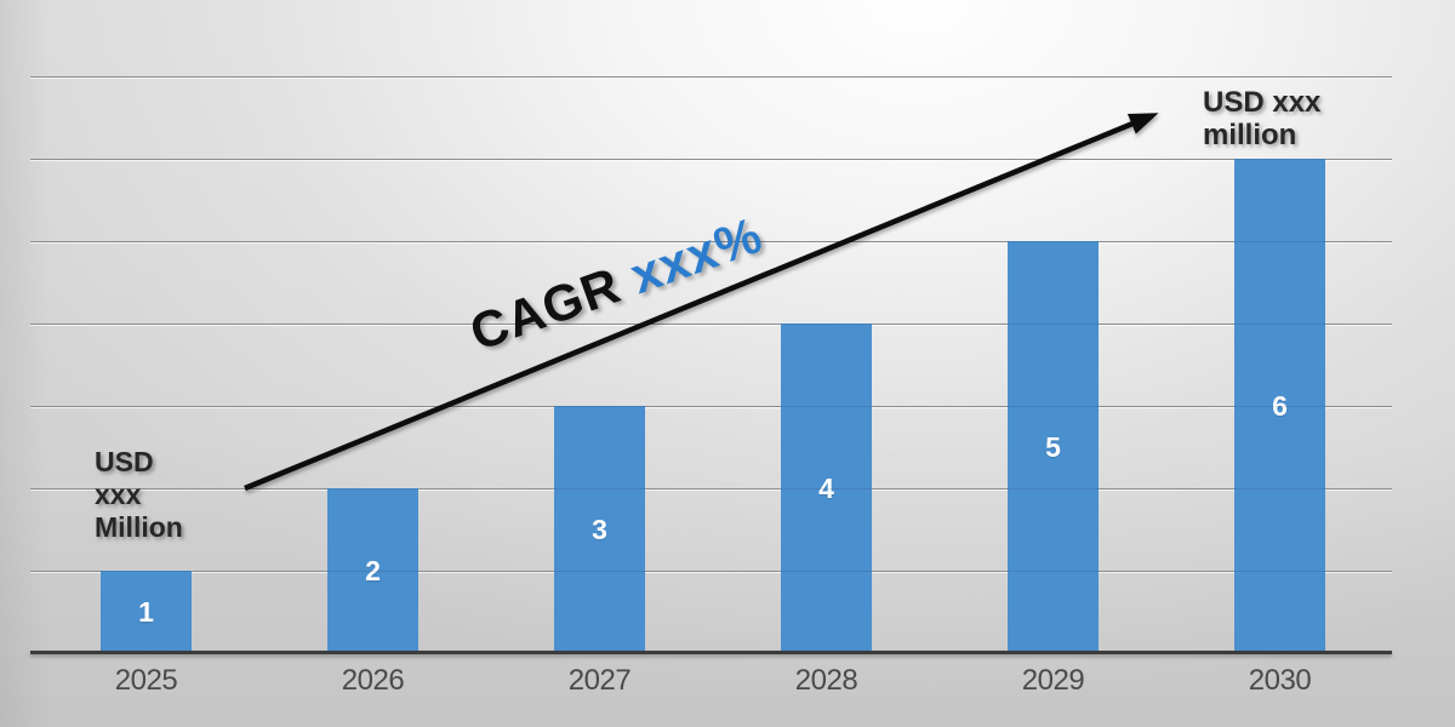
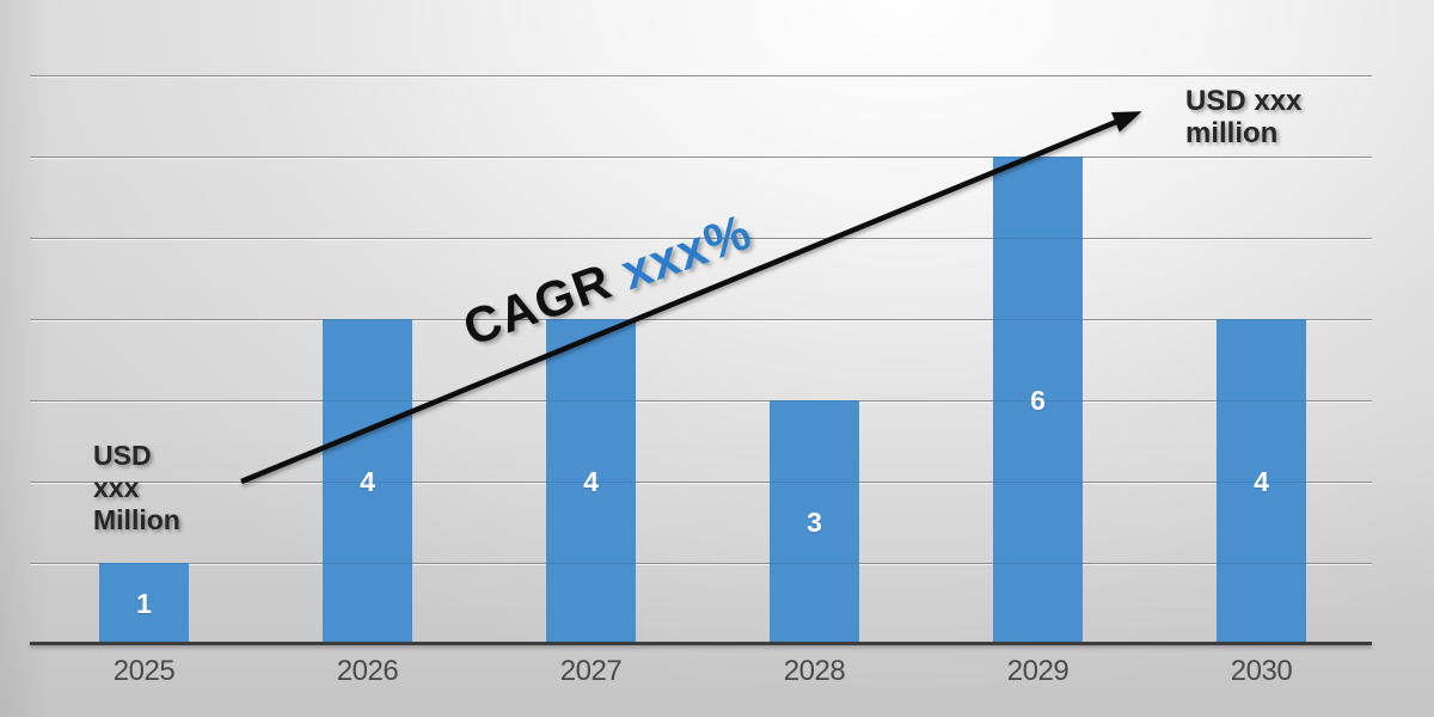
2026: 2 -> 4
2027: 3 -> 4
2028: 4 -> 3
2029: 5 -> 6
2030: 6 -> 4
